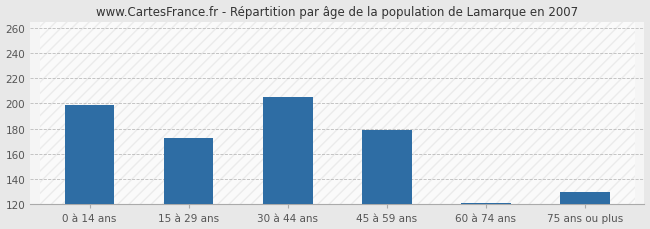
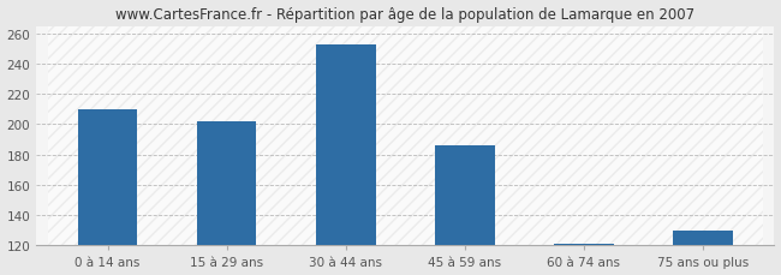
0 à 14 ans: 199 -> 210
15 à 29 ans: 173 -> 202
30 à 44 ans: 205 -> 253
45 à 59 ans: 179 -> 186
